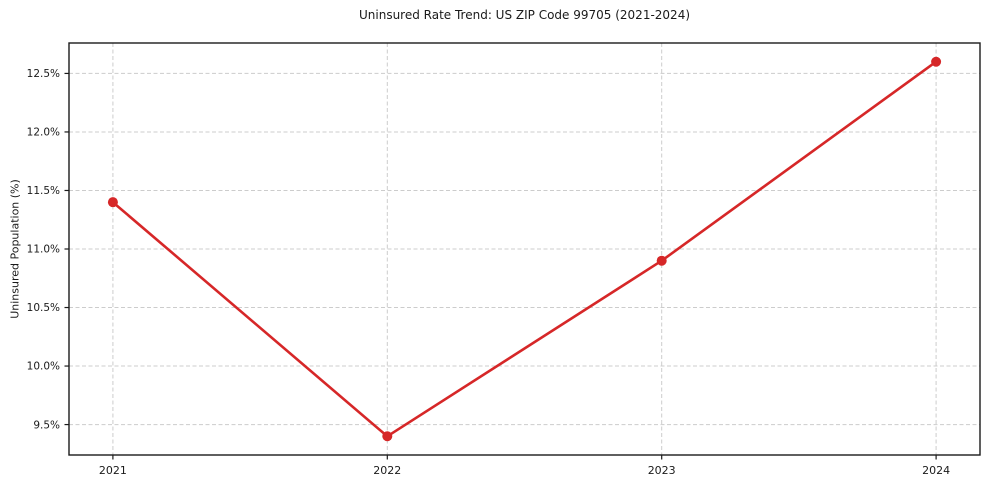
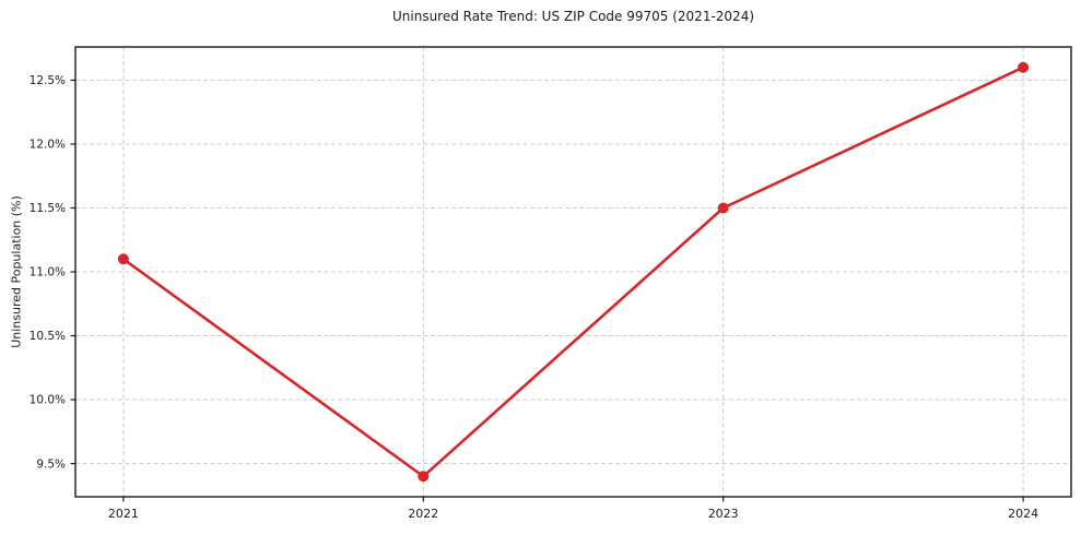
2021: 11.4% -> 11.1%
2023: 10.9% -> 11.5%
